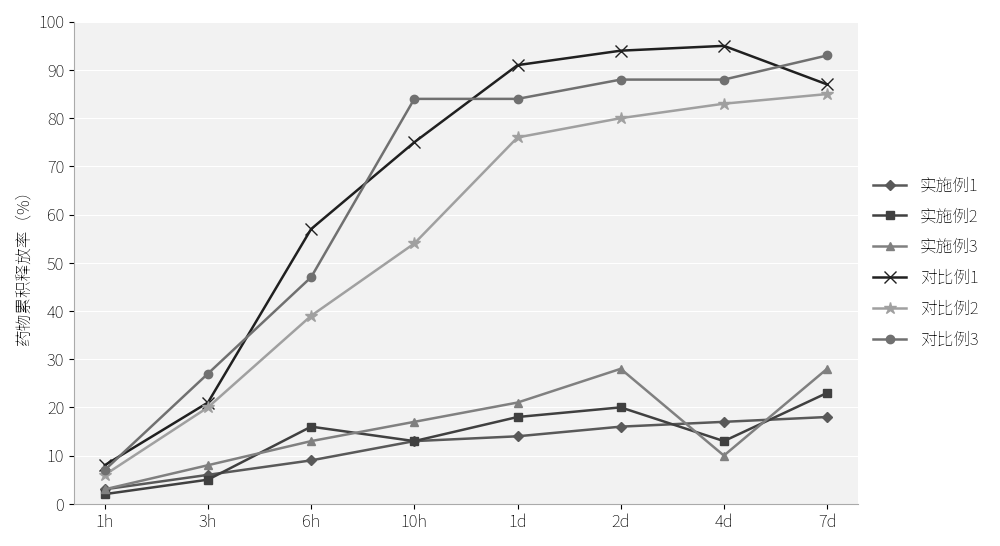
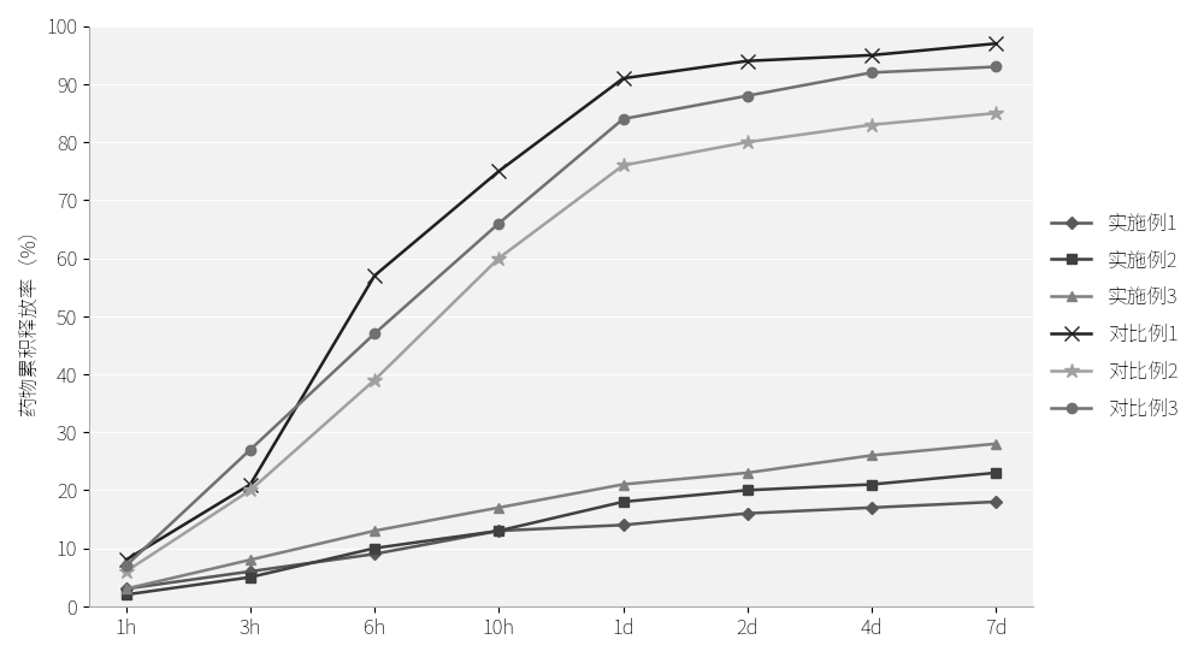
实施例2/6h: 16 -> 10
对比例2/10h: 54 -> 60
对比例3/10h: 84 -> 66
实施例3/2d: 28 -> 23
实施例2/4d: 13 -> 21
实施例3/4d: 10 -> 26
对比例3/4d: 88 -> 92
对比例1/7d: 87 -> 97
